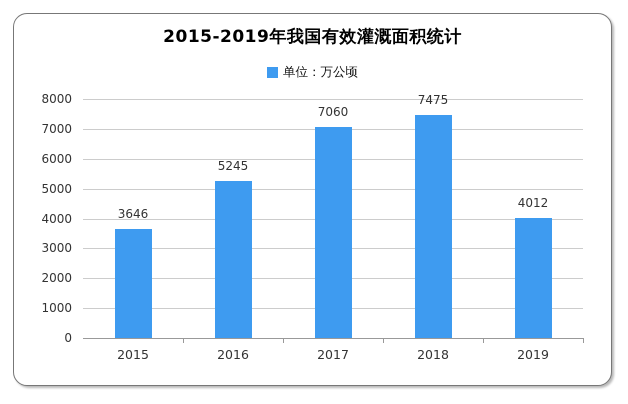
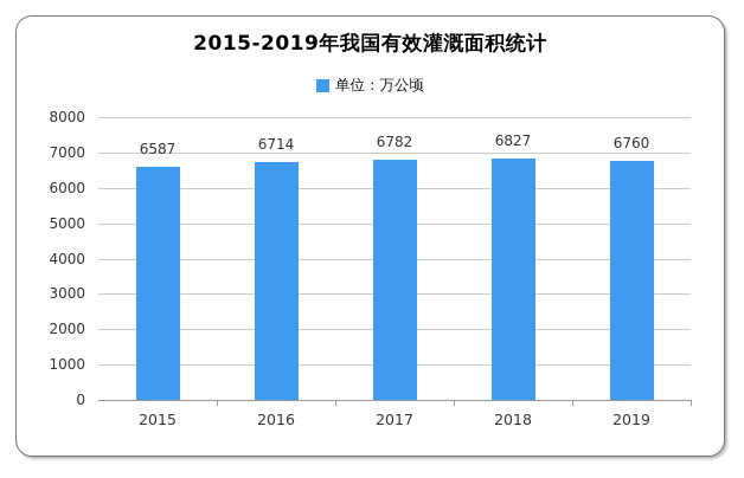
2015: 3646 -> 6587
2016: 5245 -> 6714
2017: 7060 -> 6782
2018: 7475 -> 6827
2019: 4012 -> 6760
